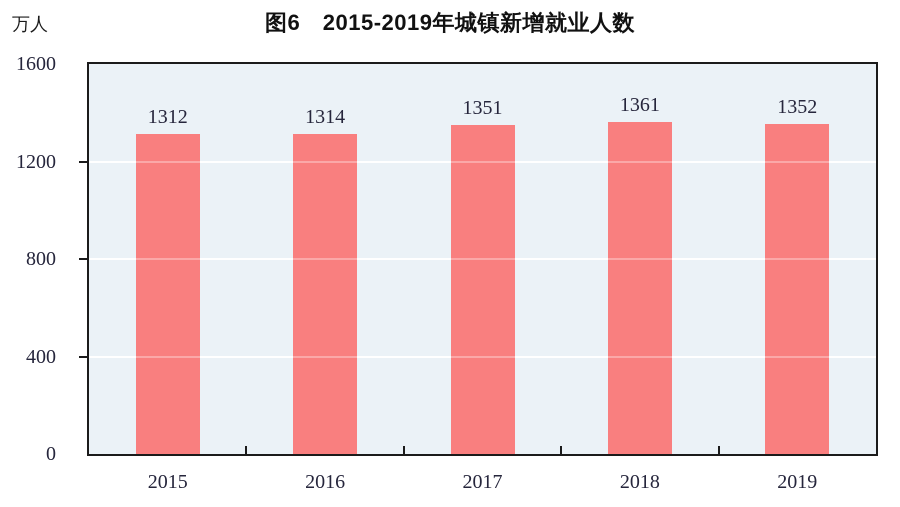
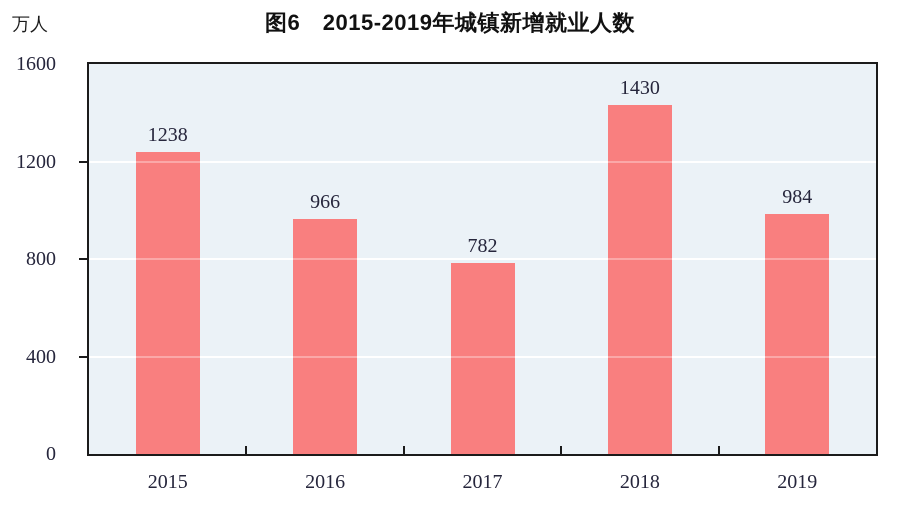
2015: 1312 -> 1238
2016: 1314 -> 966
2017: 1351 -> 782
2018: 1361 -> 1430
2019: 1352 -> 984
